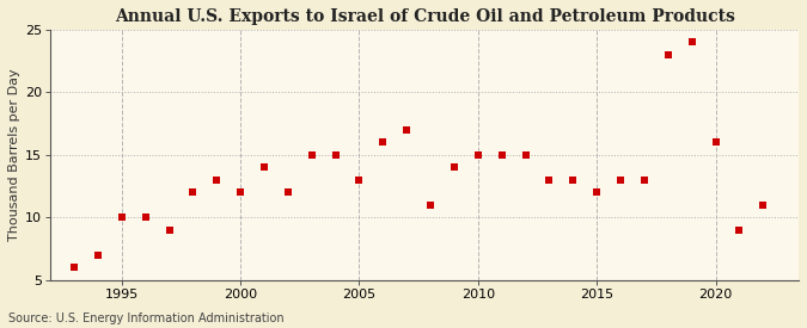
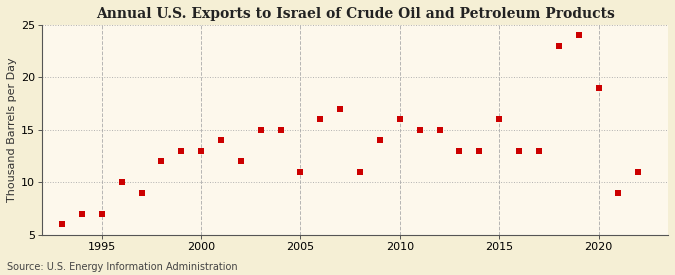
1995: 10 -> 7
2000: 12 -> 13
2005: 13 -> 11
2010: 15 -> 16
2015: 12 -> 16
2020: 16 -> 19
